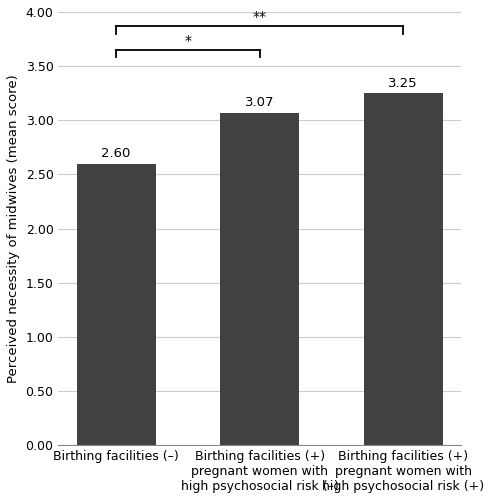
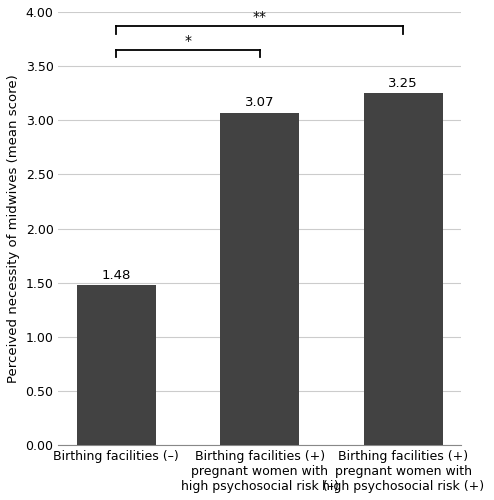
Birthing facilities (–): 2.60 -> 1.48
